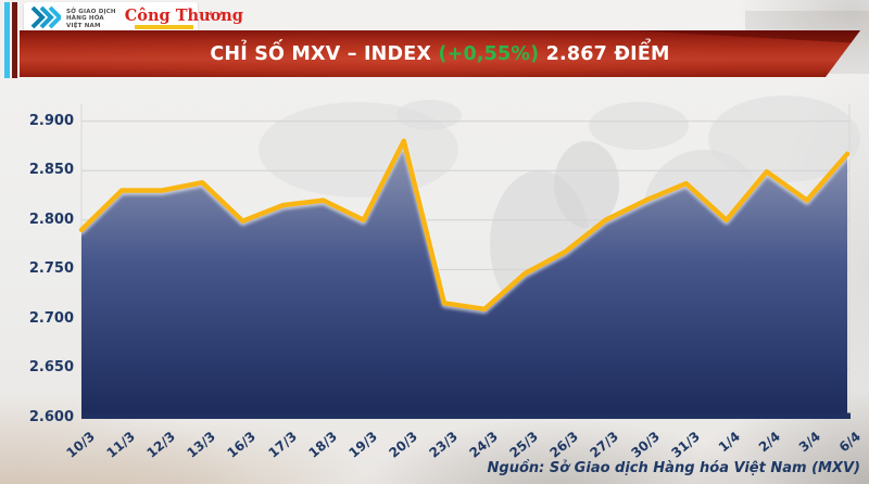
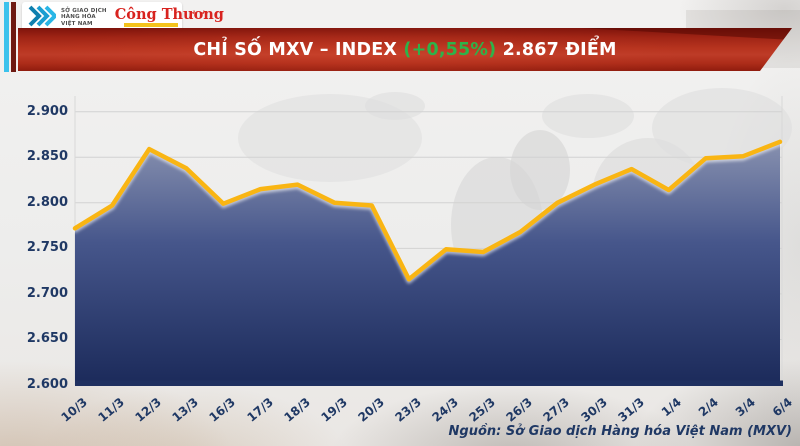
10/3: 2790 -> 2770
11/3: 2830 -> 2800
12/3: 2830 -> 2860
20/3: 2880 -> 2800
24/3: 2710 -> 2750
1/4: 2800 -> 2810
3/4: 2820 -> 2850
